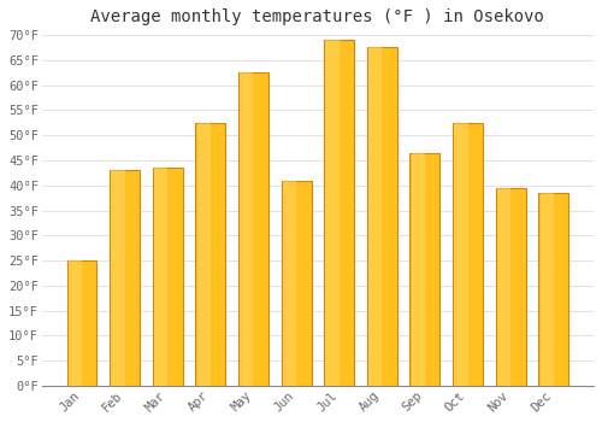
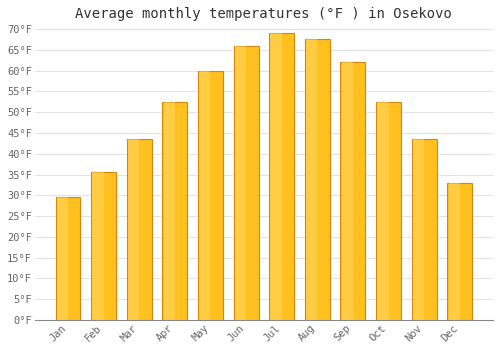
Jan: 25.0°F -> 29.5°F
Feb: 43.0°F -> 35.5°F
May: 62.5°F -> 60.0°F
Jun: 41.0°F -> 66.0°F
Sep: 46.5°F -> 62.0°F
Nov: 39.5°F -> 43.5°F
Dec: 38.5°F -> 33.0°F
